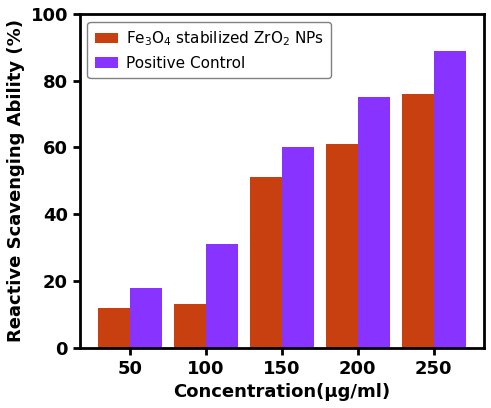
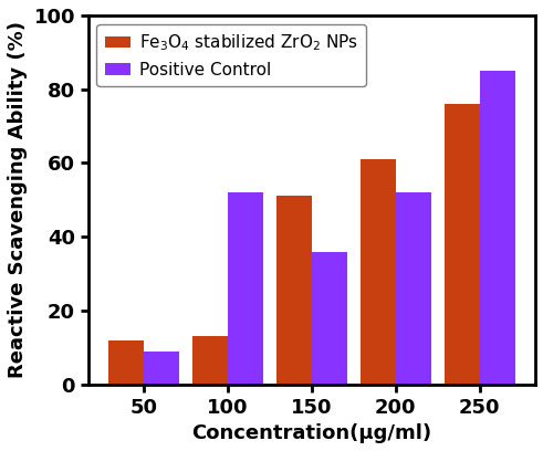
Positive Control/50: 18 -> 9
Positive Control/100: 31 -> 52
Positive Control/150: 60 -> 36
Positive Control/200: 75 -> 52
Positive Control/250: 89 -> 85
